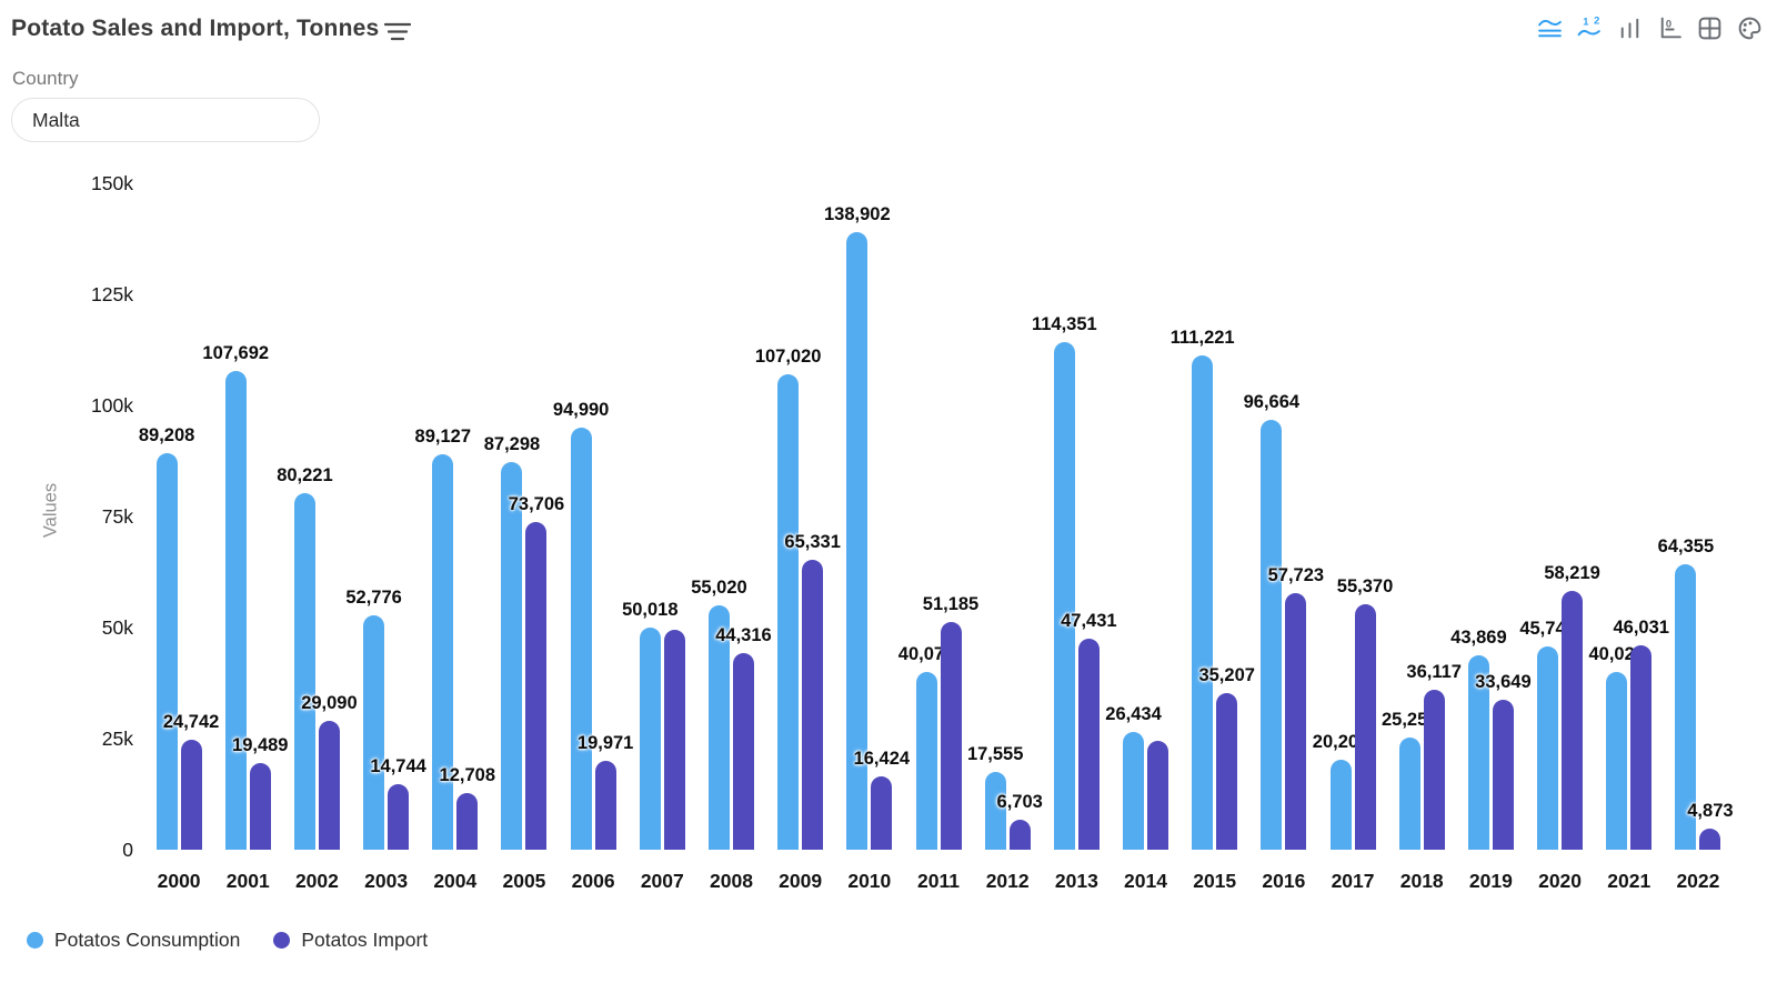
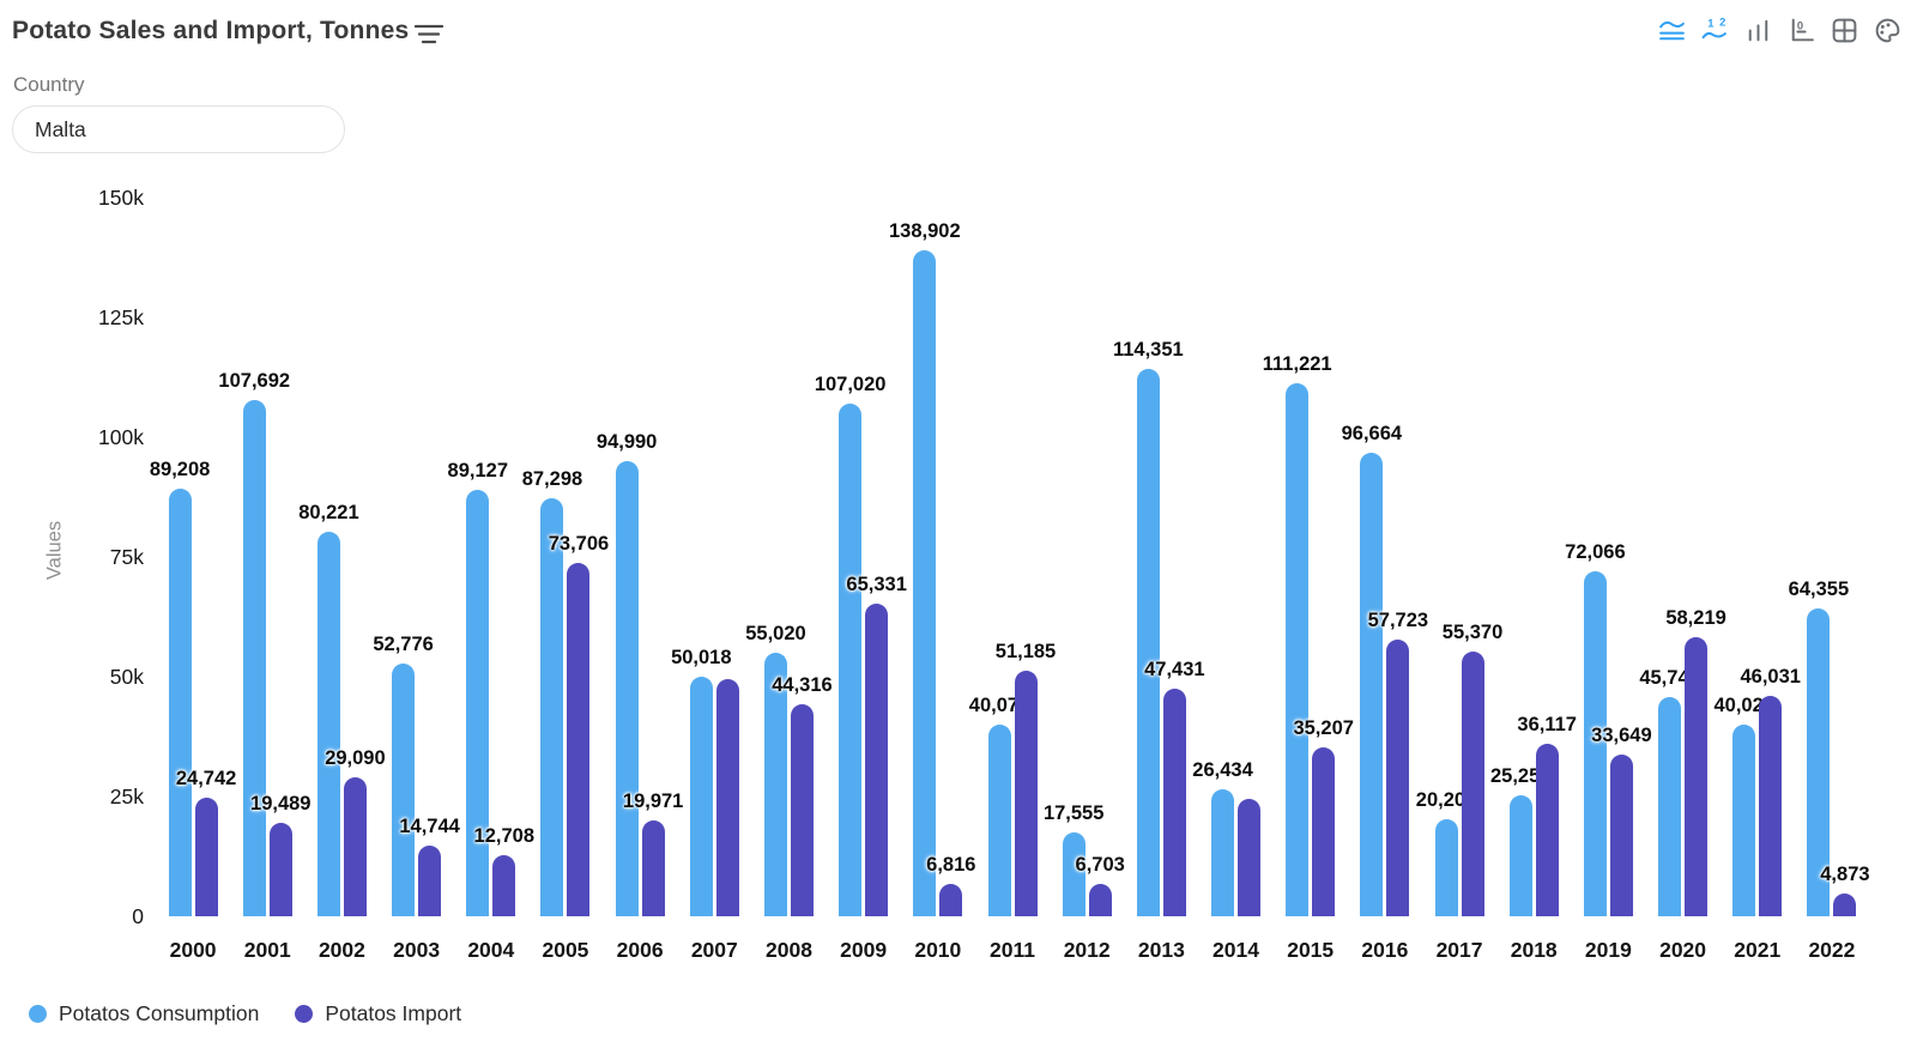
Potatos Import/2010: 16,424 -> 6,816
Potatos Consumption/2019: 43,869 -> 72,066
